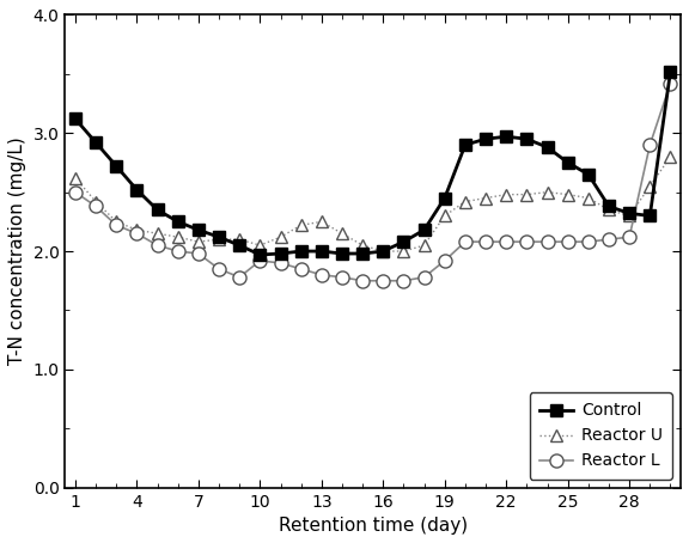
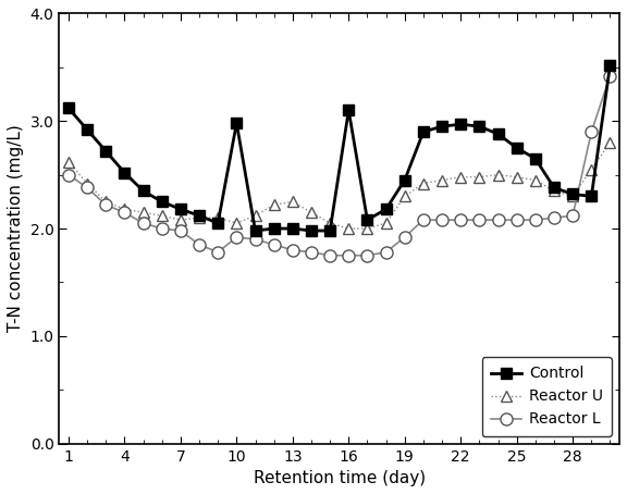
Control/10: 1.97 -> 2.98
Control/16: 2.00 -> 3.10
